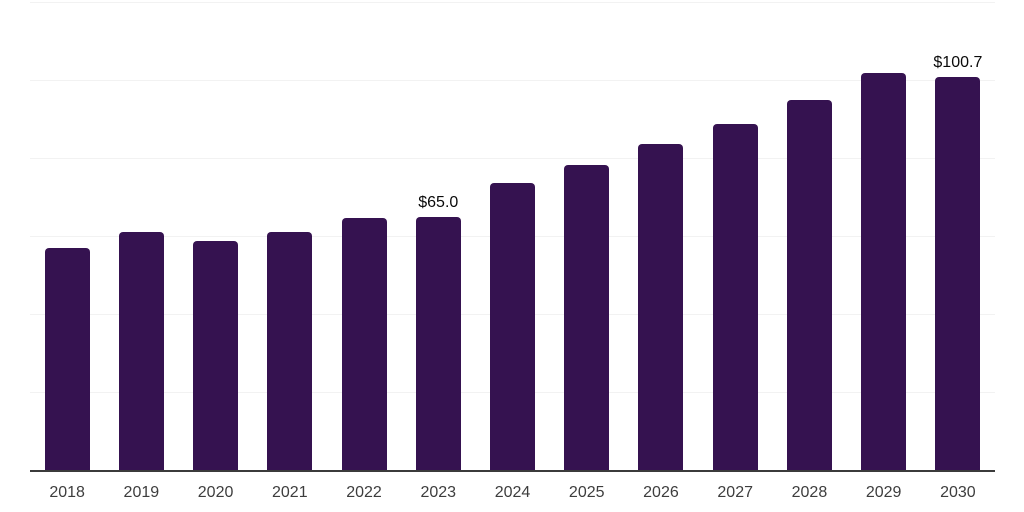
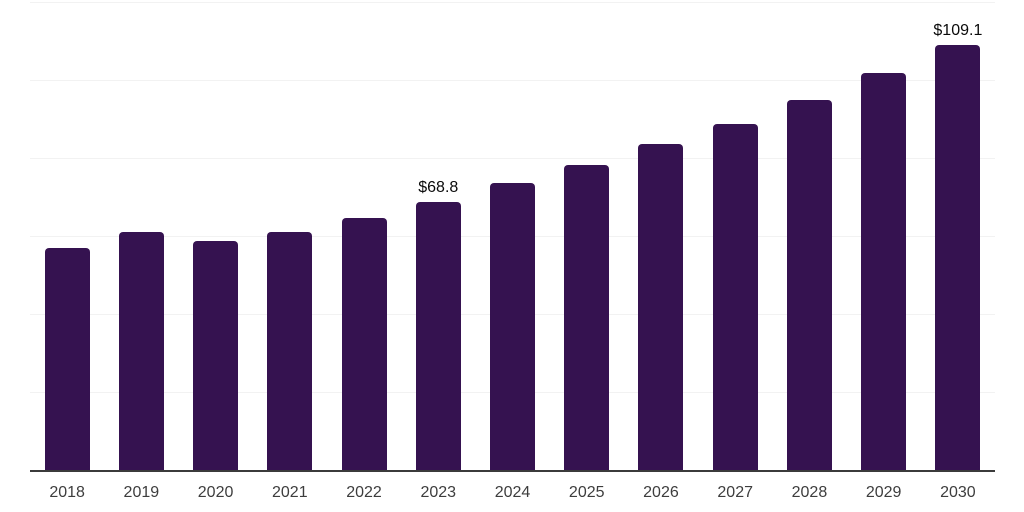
2023: $65.0 -> $68.8
2030: $100.7 -> $109.1
